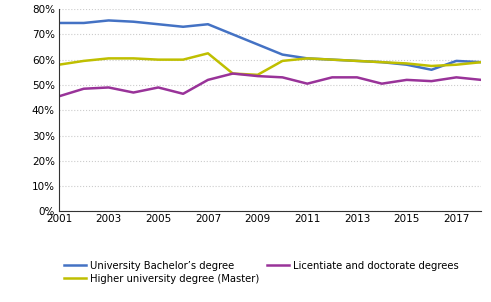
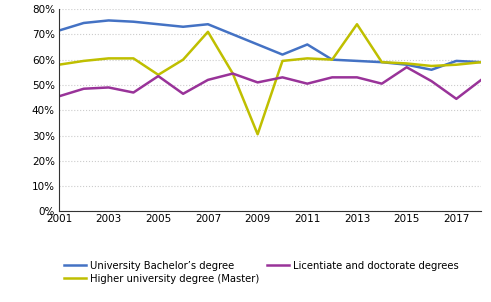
University Bachelor’s degree/2001: 74.5% -> 71.5%
Higher university degree (Master)/2005: 60.0% -> 54.0%
Licentiate and doctorate degrees/2005: 49.0% -> 53.5%
Higher university degree (Master)/2007: 62.5% -> 71.0%
Higher university degree (Master)/2009: 54.0% -> 30.5%
Licentiate and doctorate degrees/2009: 53.5% -> 51.0%
University Bachelor’s degree/2011: 60.5% -> 66.0%
Higher university degree (Master)/2013: 59.5% -> 74.0%
Licentiate and doctorate degrees/2015: 52.0% -> 57.0%
Licentiate and doctorate degrees/2017: 53.0% -> 44.5%
